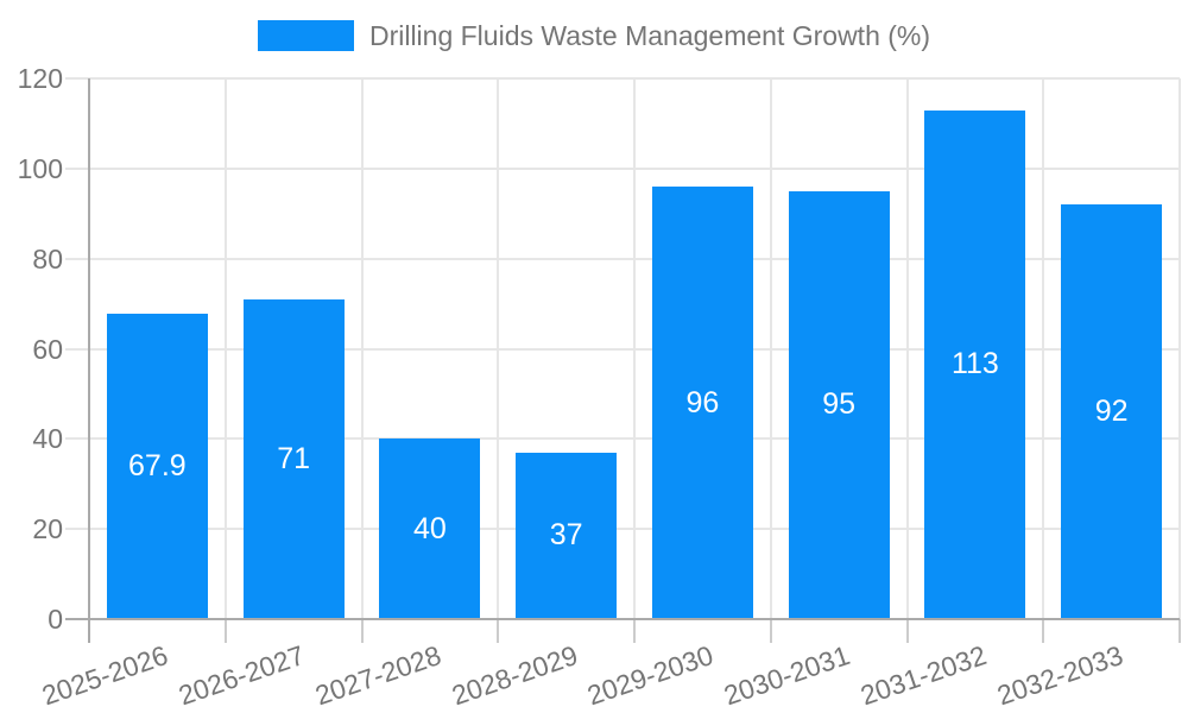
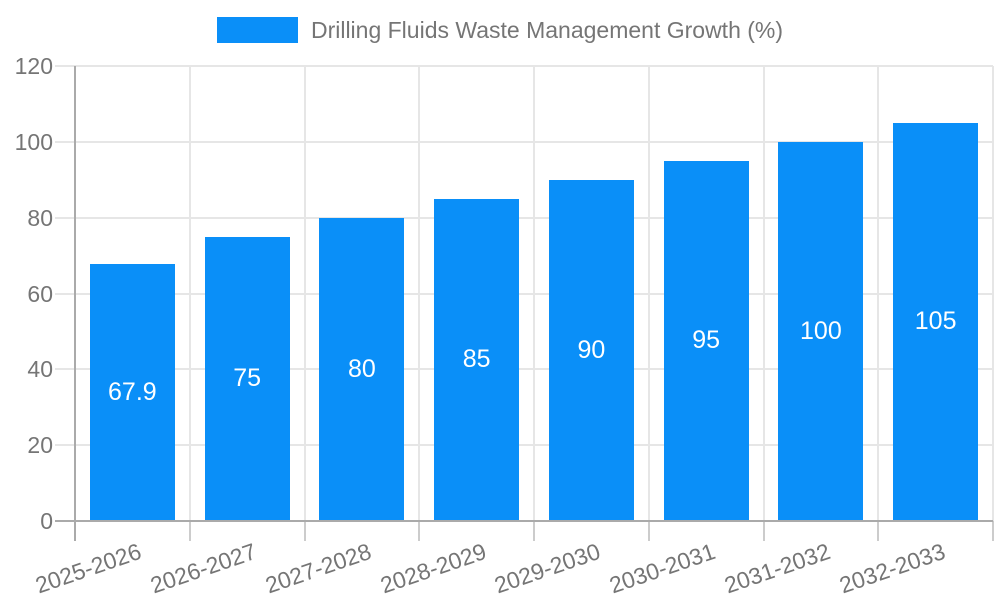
2026-2027: 71 -> 75
2027-2028: 40 -> 80
2028-2029: 37 -> 85
2029-2030: 96 -> 90
2031-2032: 113 -> 100
2032-2033: 92 -> 105
